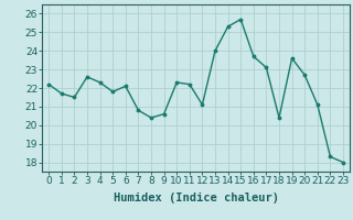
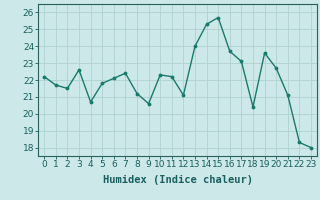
4: 22.3 -> 20.7
7: 20.8 -> 22.4
8: 20.4 -> 21.2
